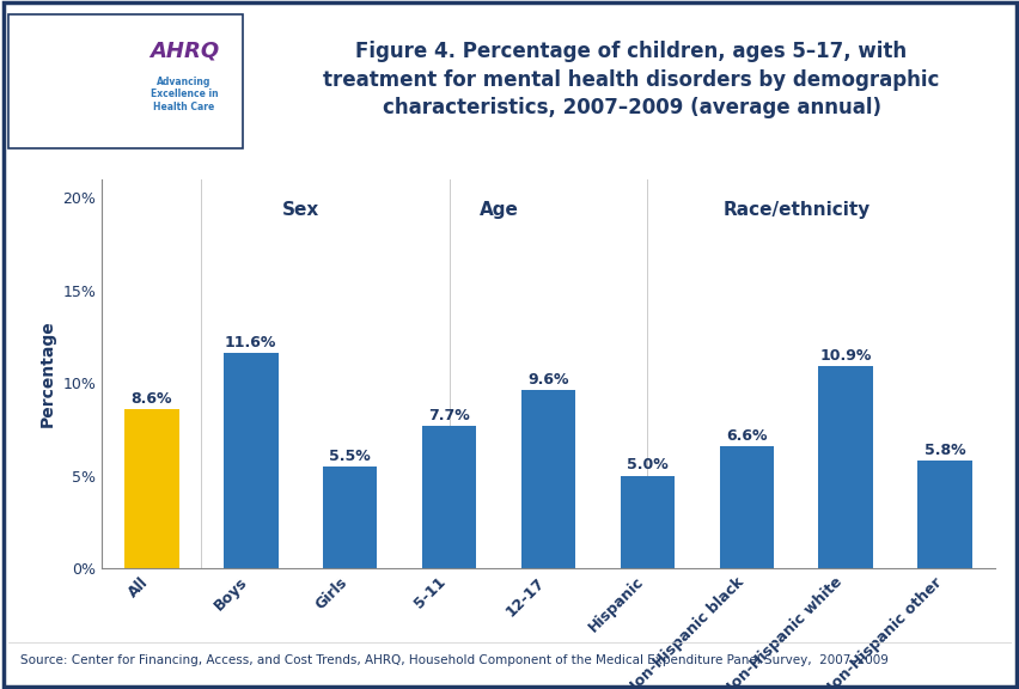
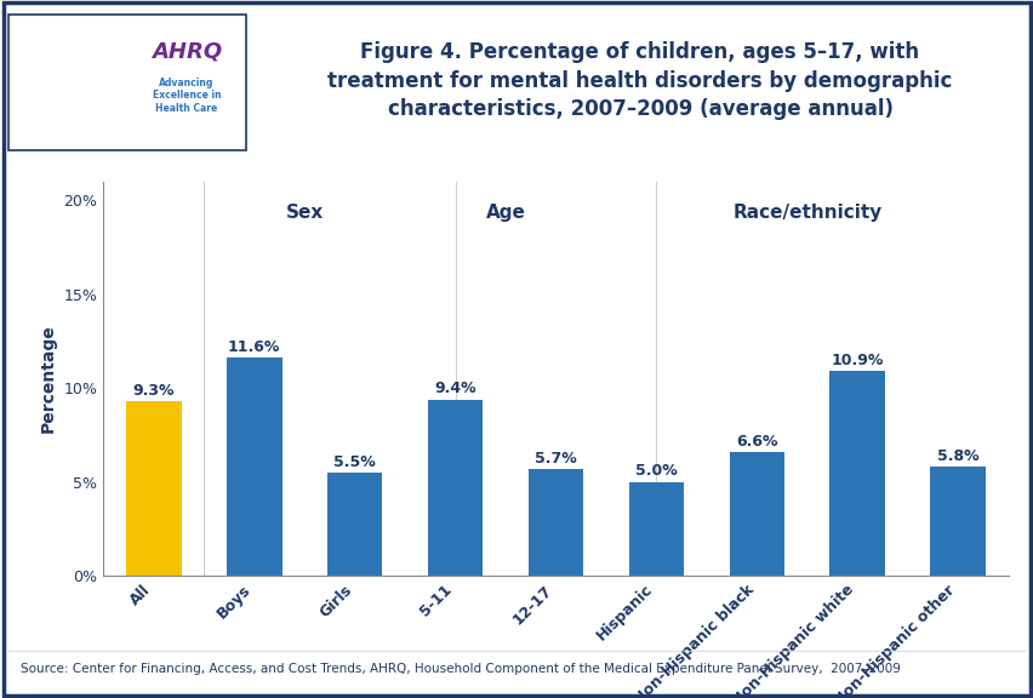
All: 8.6% -> 9.3%
5-11: 7.7% -> 9.4%
12-17: 9.6% -> 5.7%
